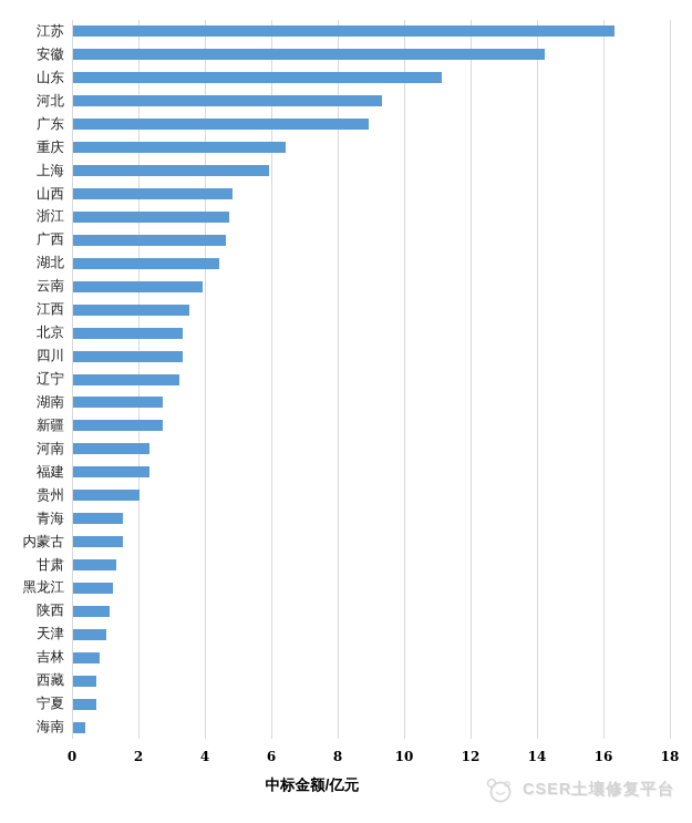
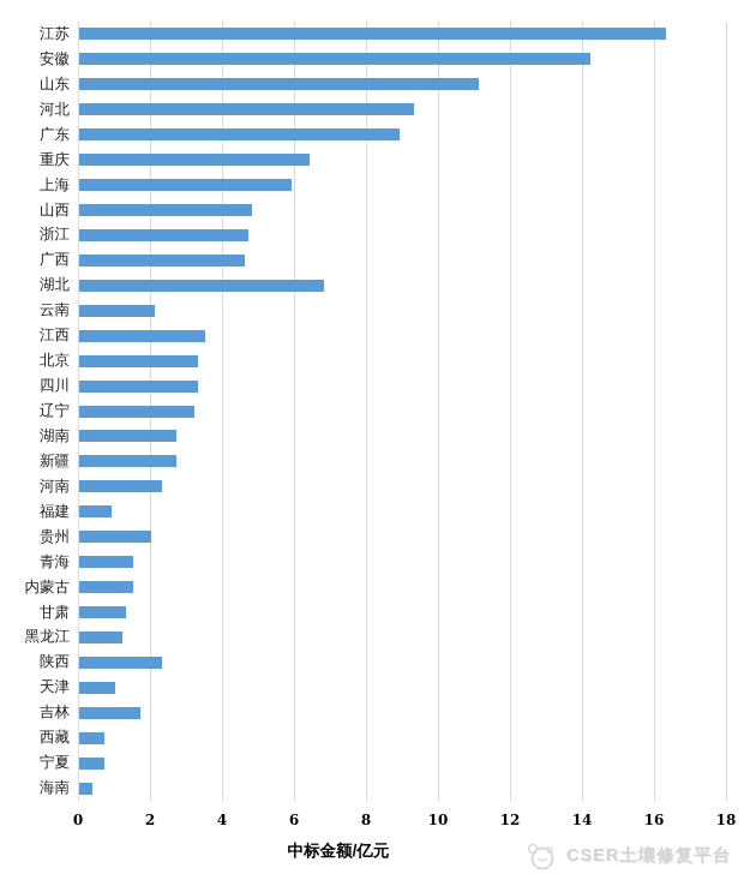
湖北: 4.4 -> 6.8
云南: 3.9 -> 2.1
福建: 2.3 -> 0.9
陕西: 1.1 -> 2.3
吉林: 0.8 -> 1.7
